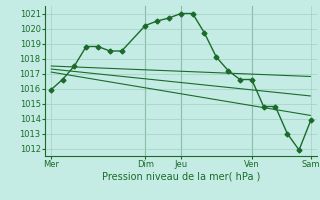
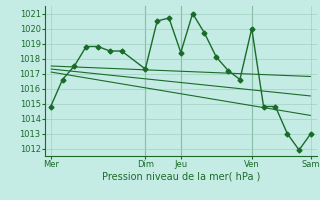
Mer: 1015.9 -> 1014.8
Dim: 1020.2 -> 1017.3
Jeu: 1021.0 -> 1018.4
Ven: 1016.6 -> 1020.0
Sam: 1013.9 -> 1013.0
